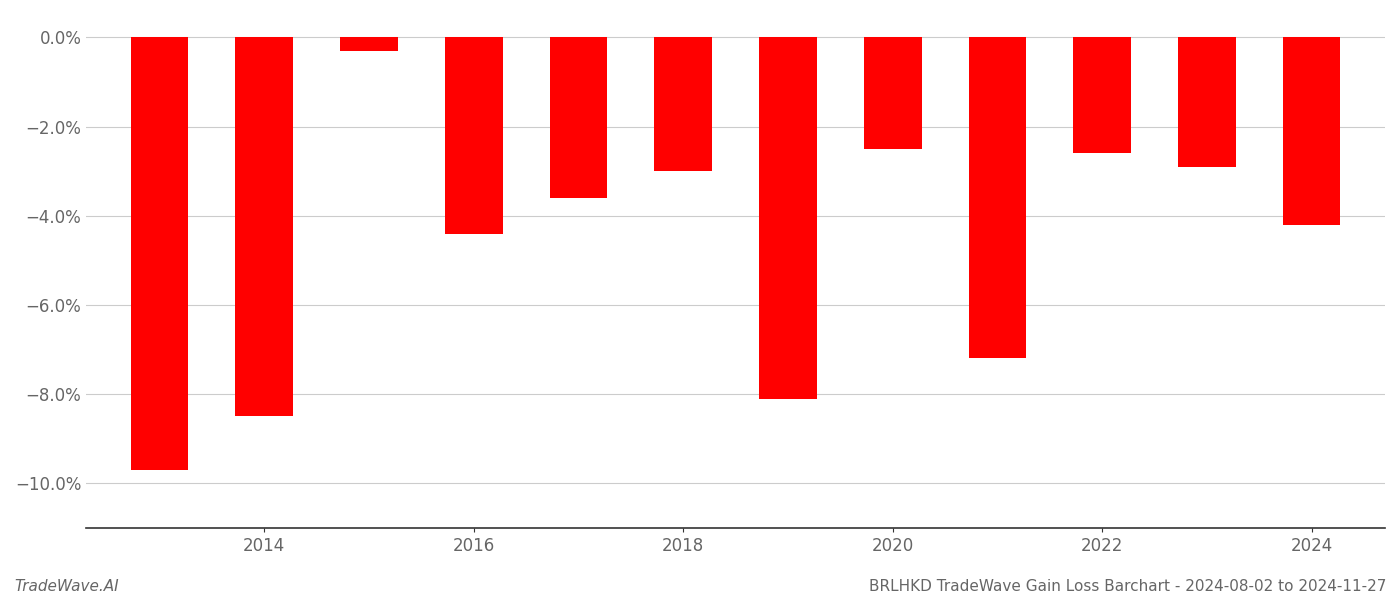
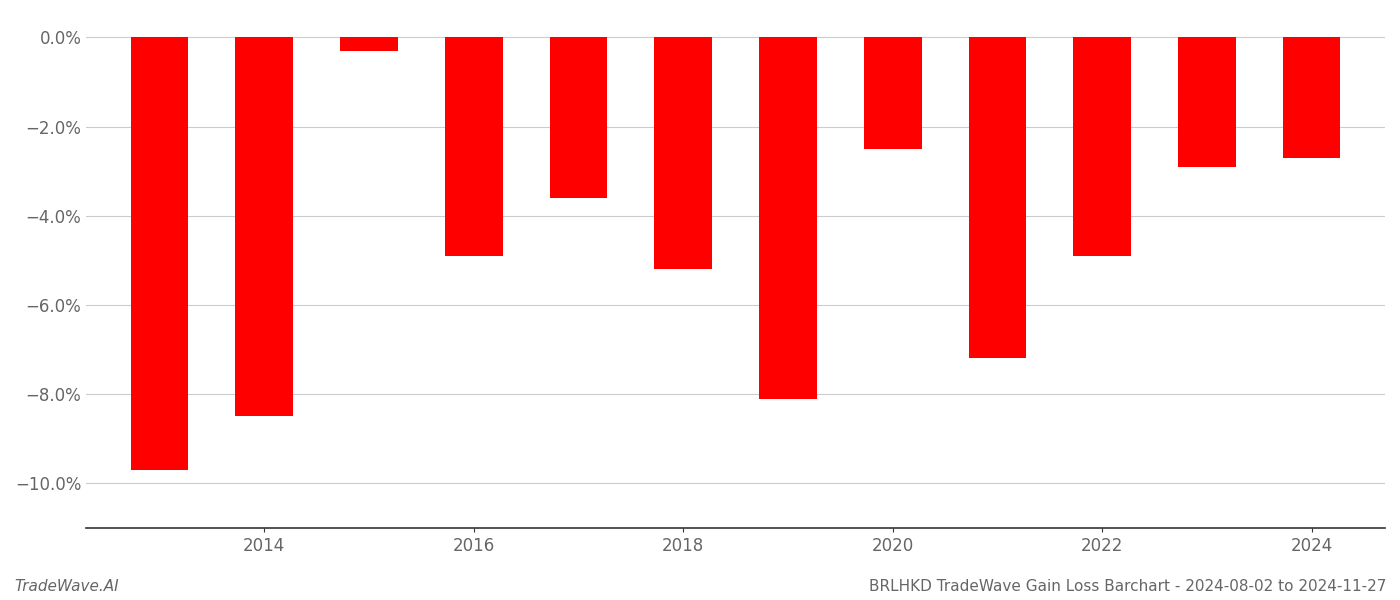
2016: -4.4% -> -4.9%
2018: -3.0% -> -5.2%
2022: -2.6% -> -4.9%
2024: -4.2% -> -2.7%
